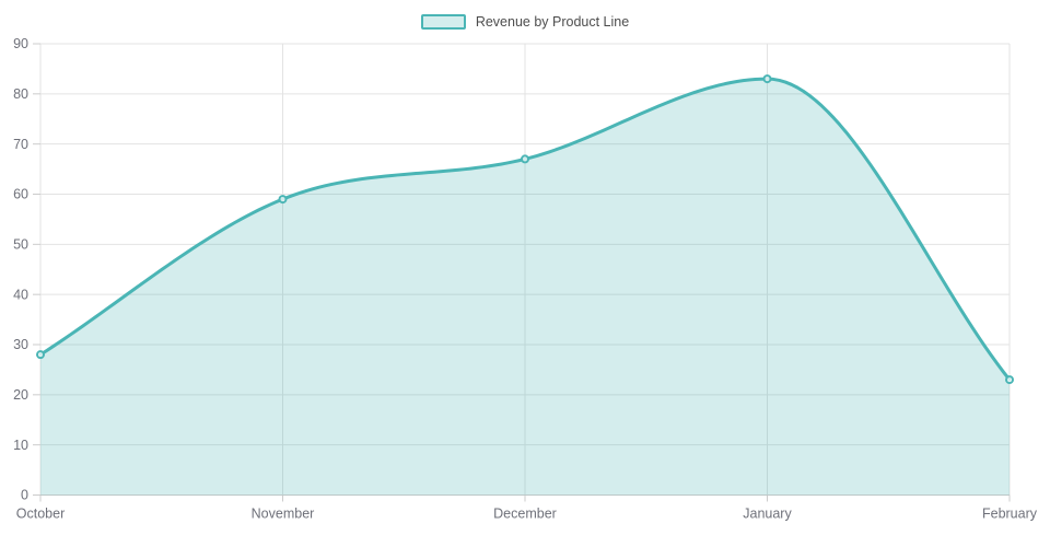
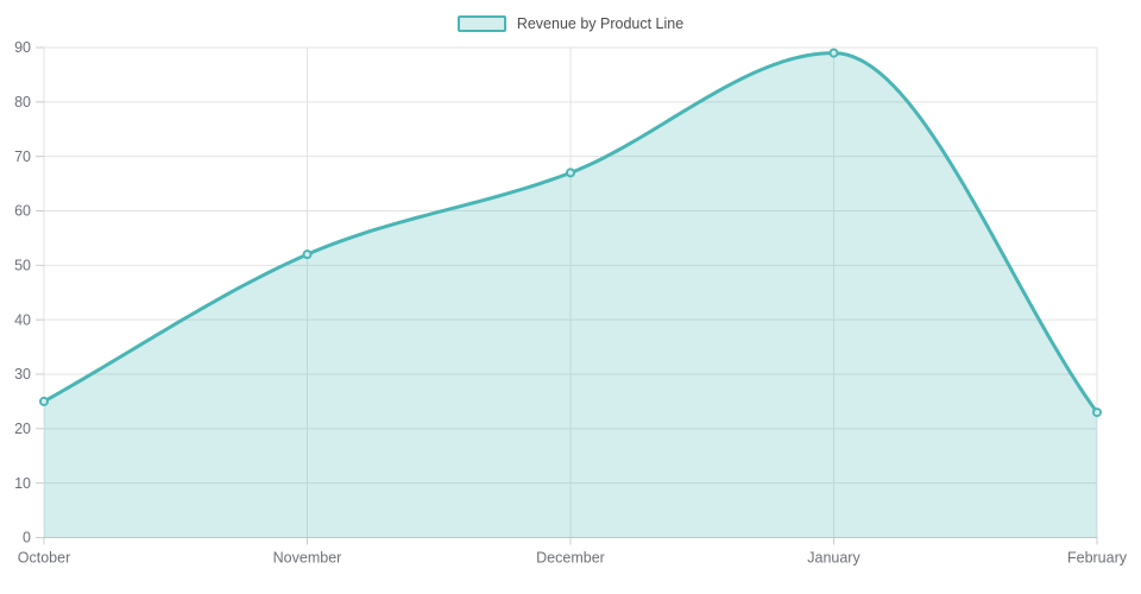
October: 28 -> 25
November: 59 -> 52
January: 83 -> 89
